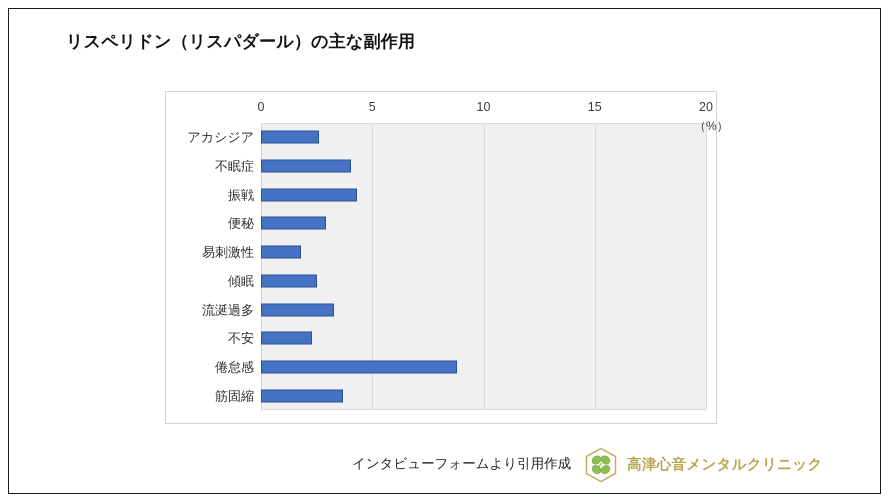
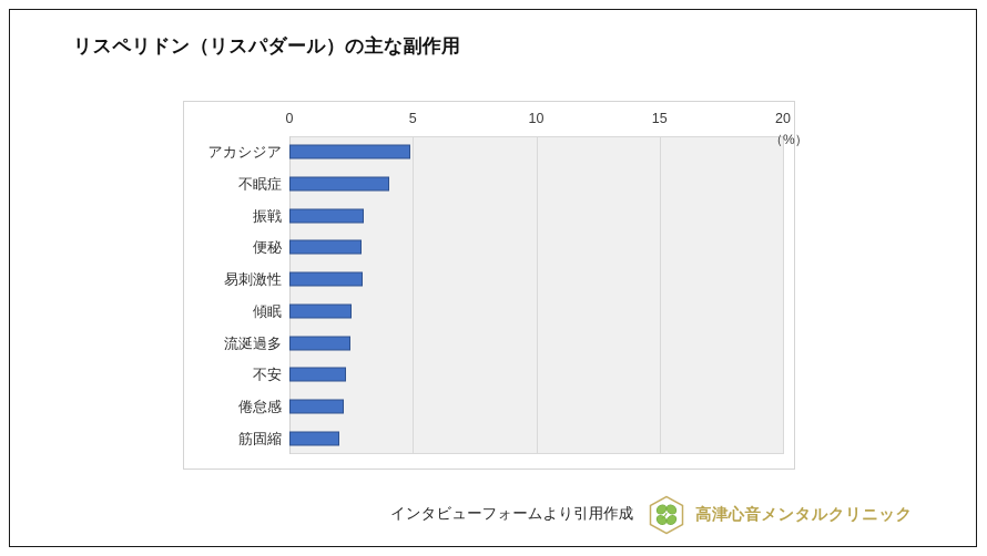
アカシジア: 2.6 -> 4.9
振戦: 4.3 -> 3.0
易刺激性: 1.8 -> 3.0
流涎過多: 3.3 -> 2.5
倦怠感: 8.8 -> 2.2
筋固縮: 3.7 -> 2.0
